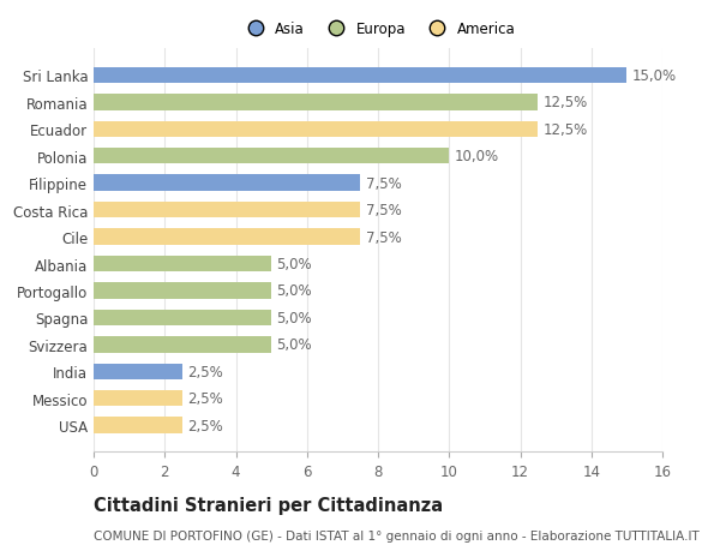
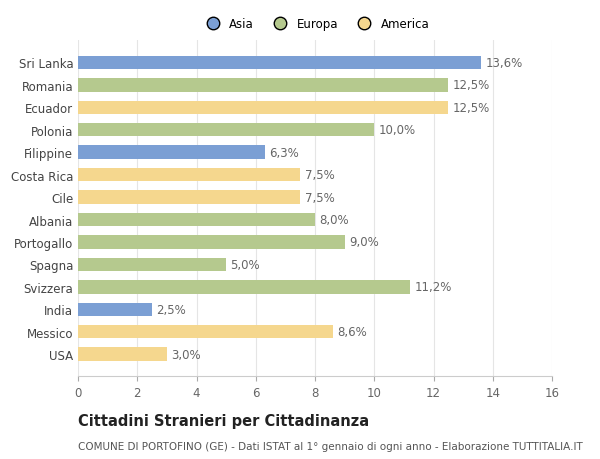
Sri Lanka: 15,0% -> 13,6%
Filippine: 7,5% -> 6,3%
Albania: 5,0% -> 8,0%
Portogallo: 5,0% -> 9,0%
Svizzera: 5,0% -> 11,2%
Messico: 2,5% -> 8,6%
USA: 2,5% -> 3,0%
